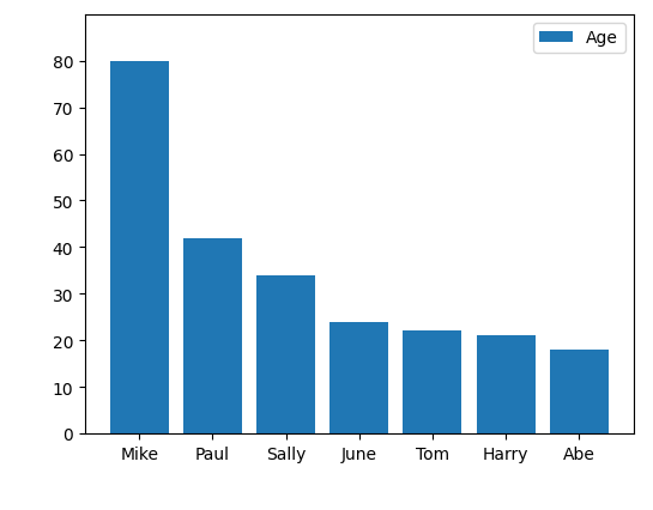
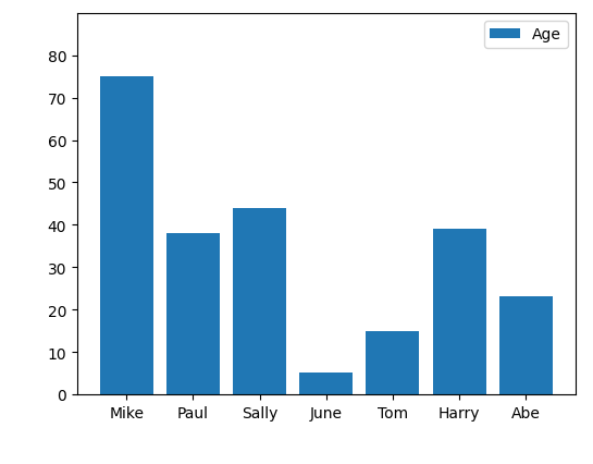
Mike: 80 -> 75
Paul: 42 -> 38
Sally: 34 -> 44
June: 24 -> 5
Tom: 22 -> 15
Harry: 21 -> 39
Abe: 18 -> 23
